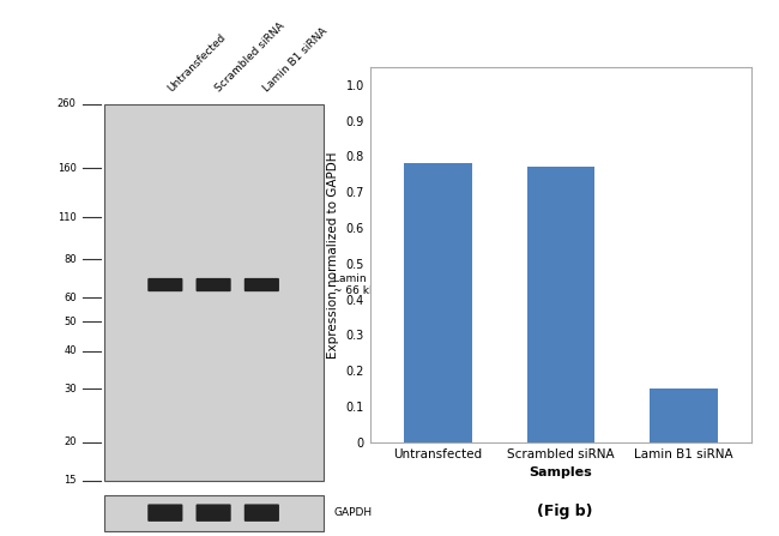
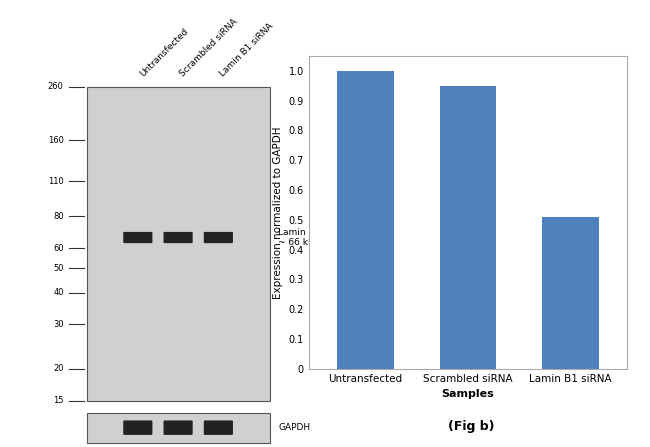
Untransfected: 0.78 -> 1.00
Scrambled siRNA: 0.77 -> 0.95
Lamin B1 siRNA: 0.15 -> 0.51
